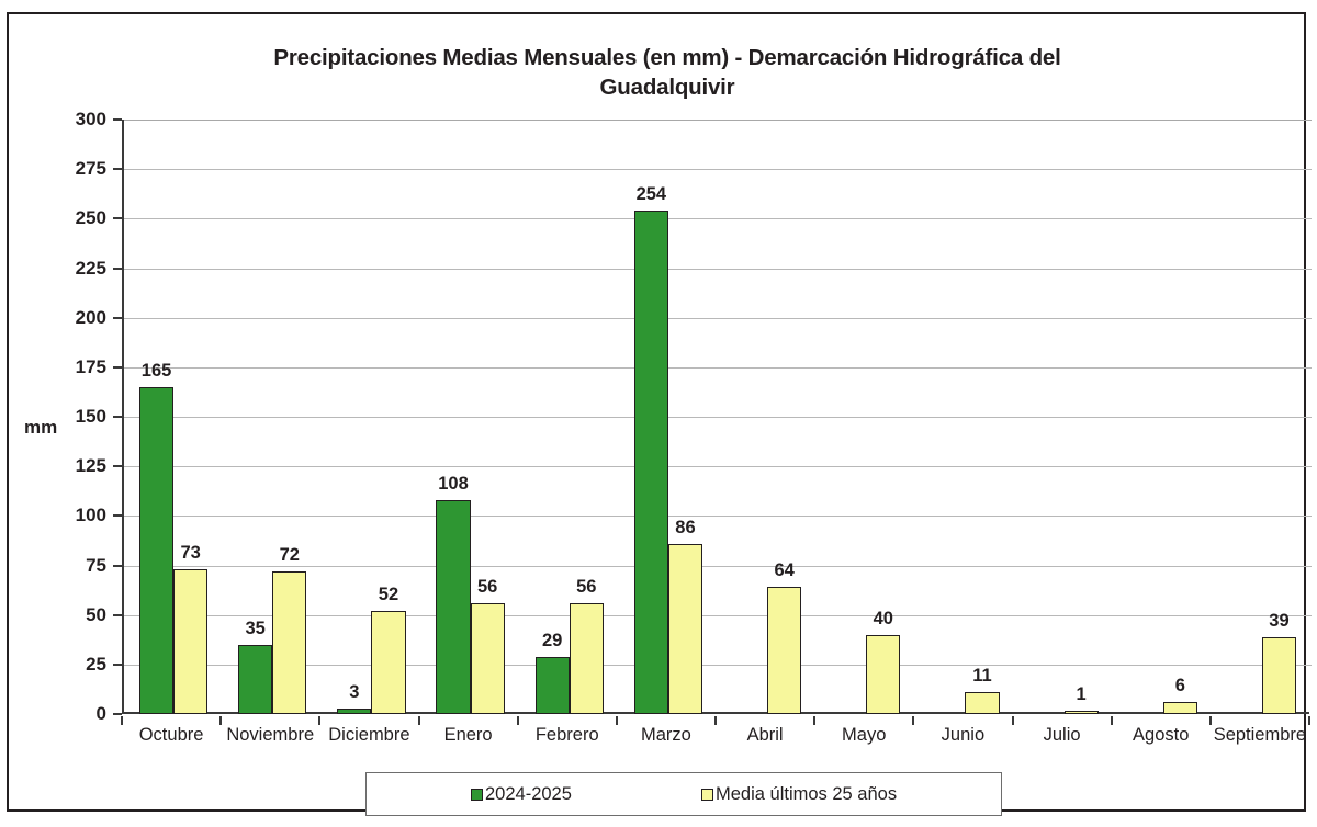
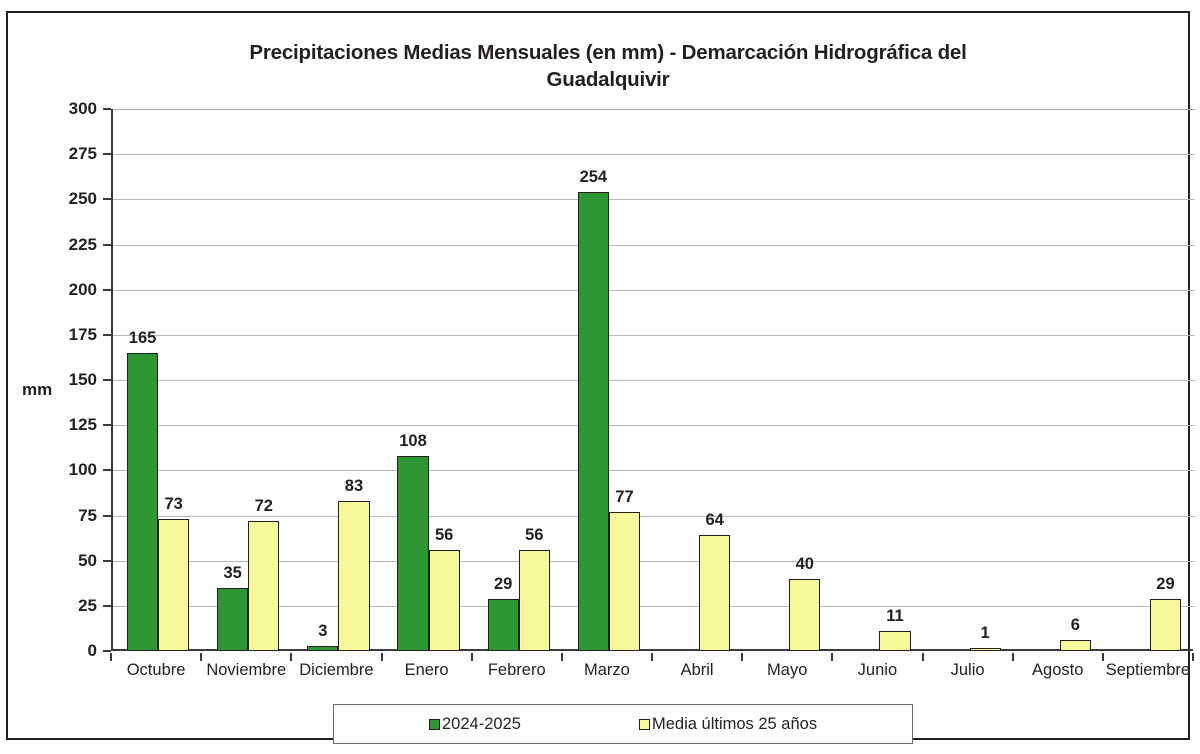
Media últimos 25 años/Diciembre: 52 -> 83
Media últimos 25 años/Marzo: 86 -> 77
Media últimos 25 años/Septiembre: 39 -> 29
